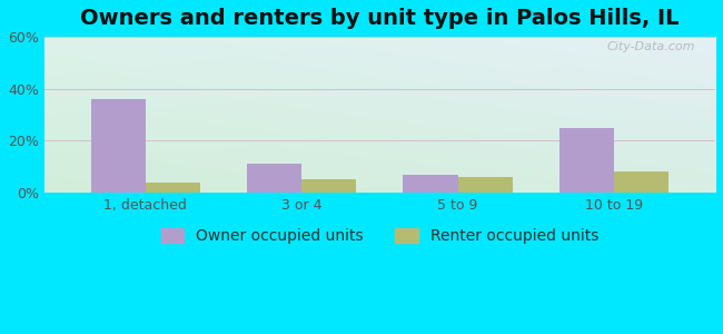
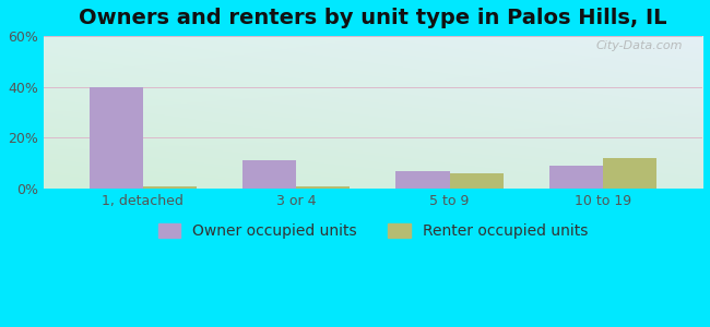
Owner occupied units/1, detached: 36% -> 40%
Renter occupied units/1, detached: 4% -> 1%
Renter occupied units/3 or 4: 5% -> 1%
Owner occupied units/10 to 19: 25% -> 9%
Renter occupied units/10 to 19: 8% -> 12%
